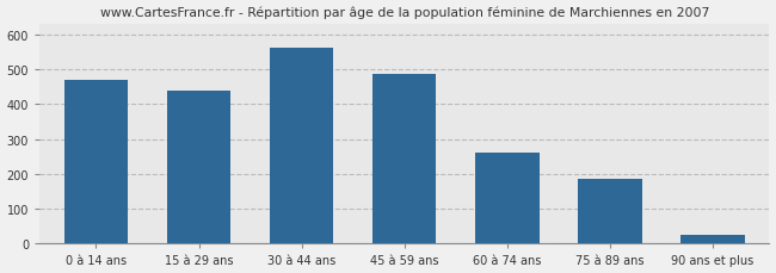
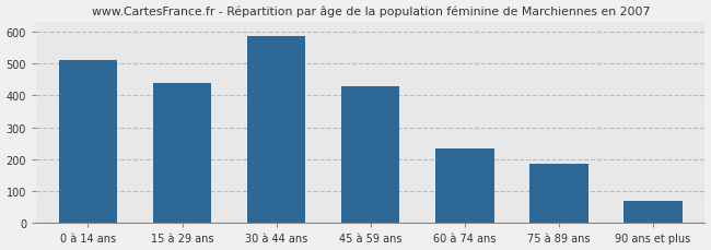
0 à 14 ans: 470 -> 510
30 à 44 ans: 562 -> 585
45 à 59 ans: 485 -> 430
60 à 74 ans: 260 -> 235
90 ans et plus: 25 -> 70
